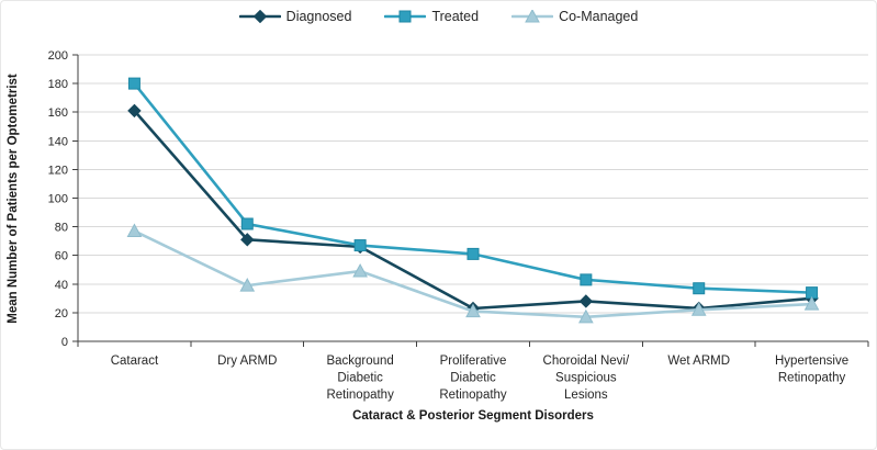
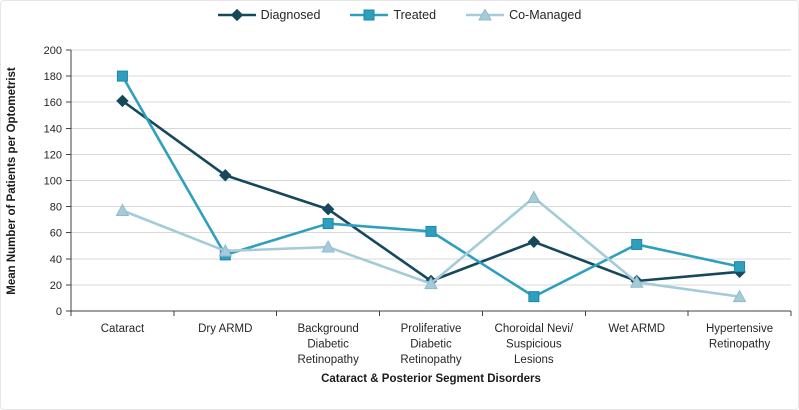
Diagnosed/Dry ARMD: 71 -> 104
Treated/Dry ARMD: 82 -> 43
Co-Managed/Dry ARMD: 39 -> 46
Diagnosed/Background Diabetic Retinopathy: 66 -> 78
Diagnosed/Choroidal Nevi/ Suspicious Lesions: 28 -> 53
Treated/Choroidal Nevi/ Suspicious Lesions: 43 -> 11
Co-Managed/Choroidal Nevi/ Suspicious Lesions: 17 -> 87
Treated/Wet ARMD: 37 -> 51
Co-Managed/Hypertensive Retinopathy: 26 -> 11
